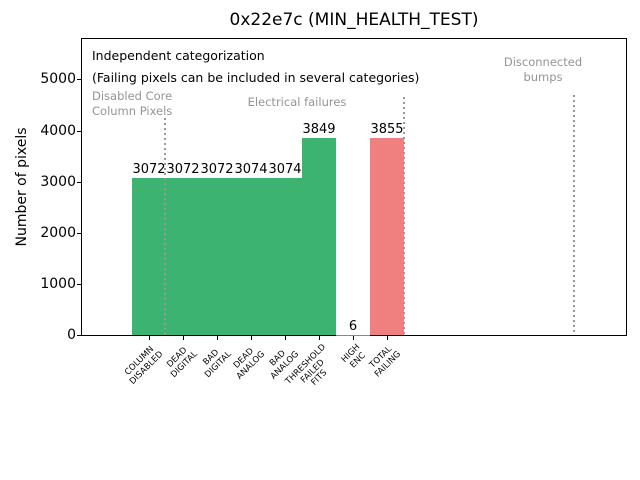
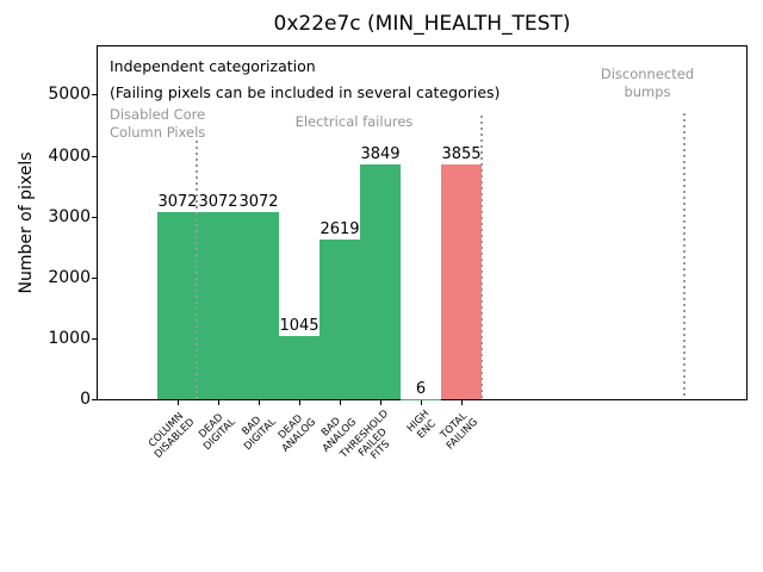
DEAD ANALOG: 3074 -> 1045
BAD ANALOG: 3074 -> 2619
